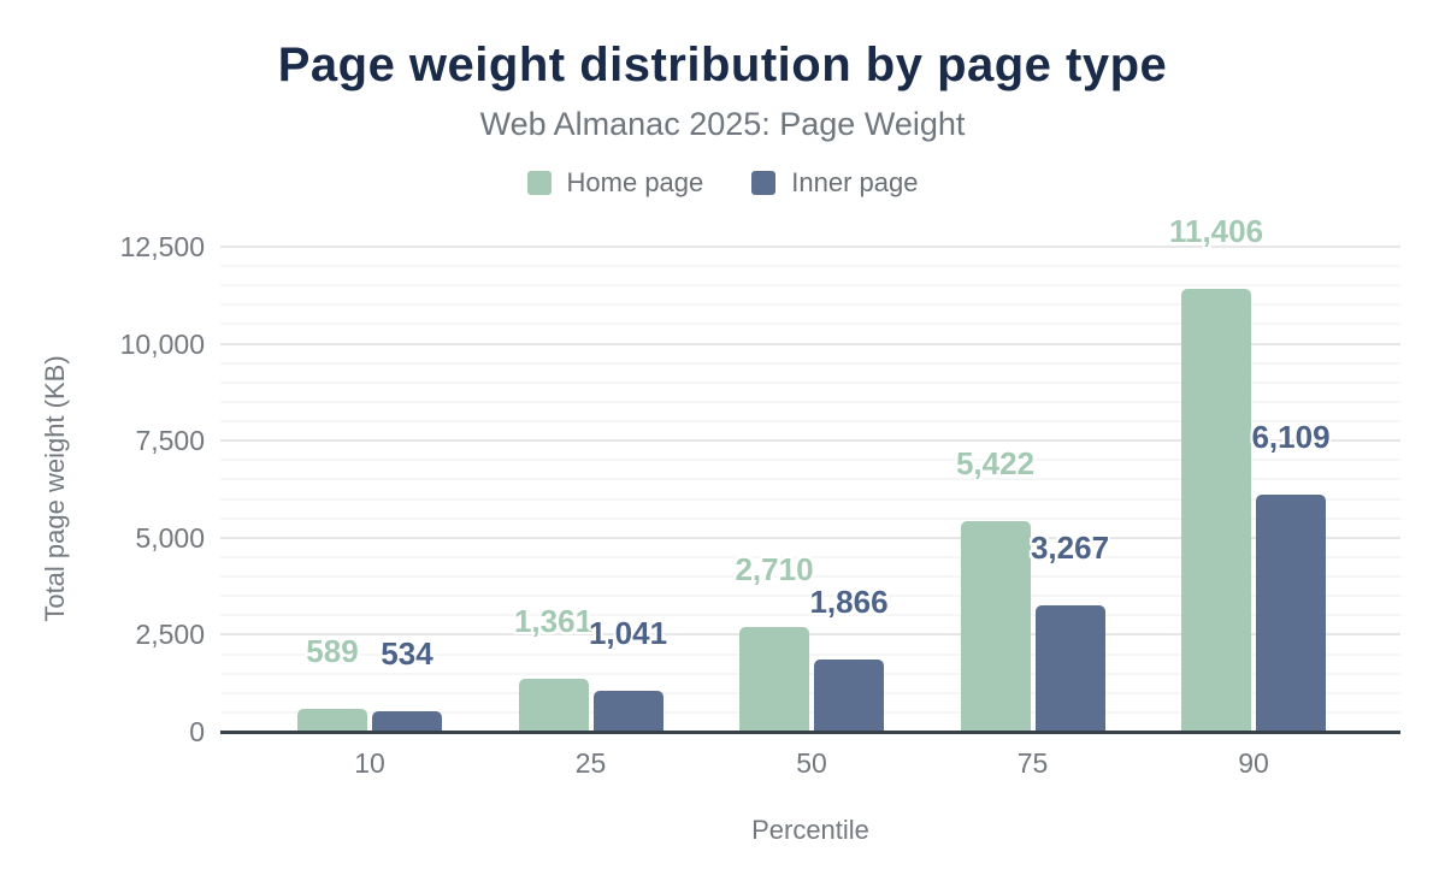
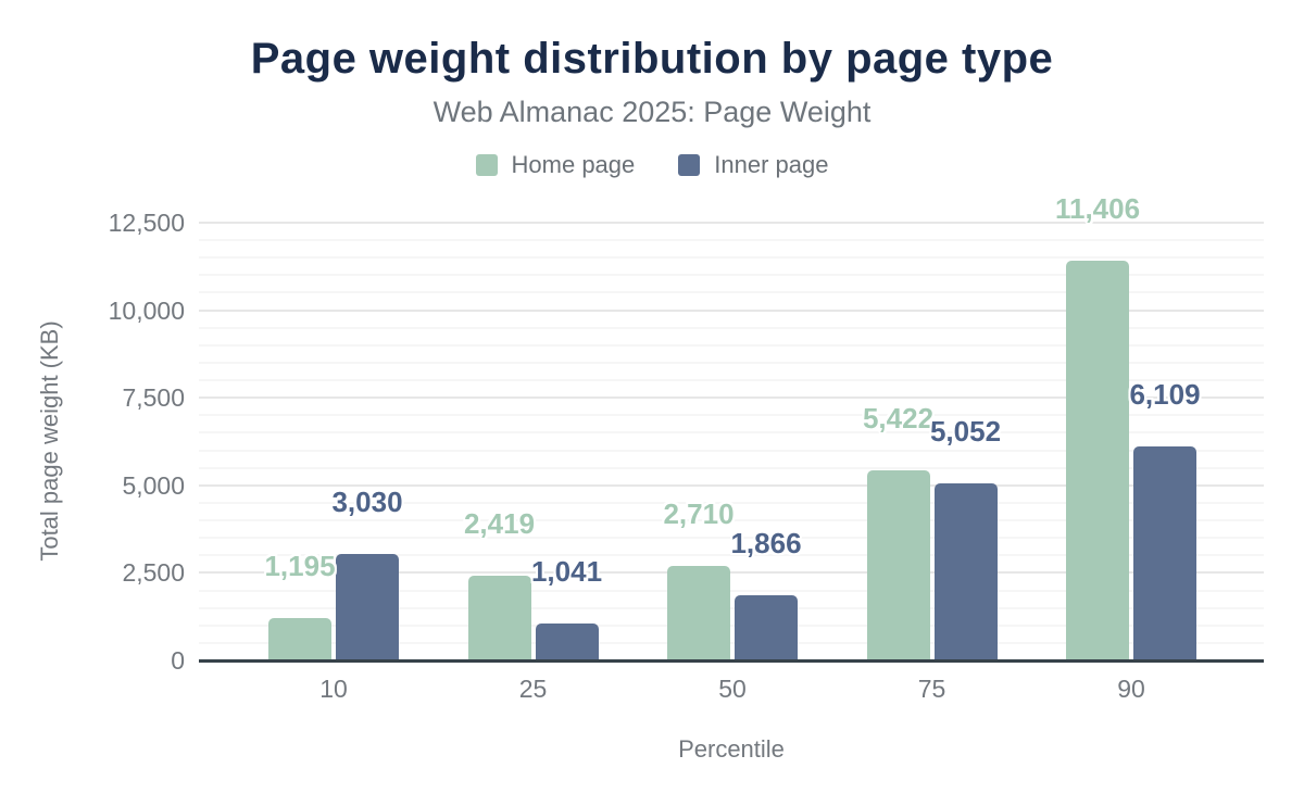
Home page/10: 589 -> 1,195
Inner page/10: 534 -> 3,030
Home page/25: 1,361 -> 2,419
Inner page/75: 3,267 -> 5,052
